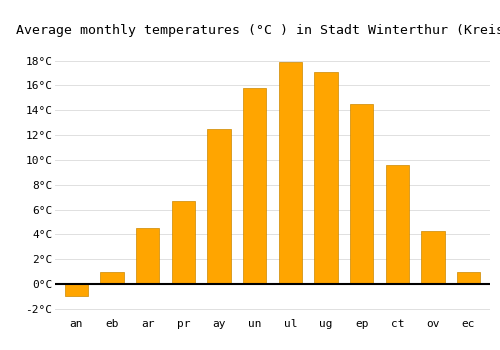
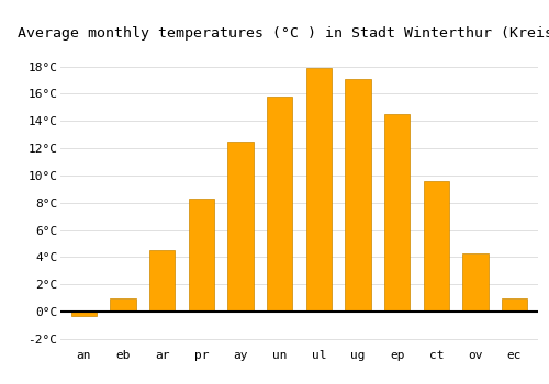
an: -1.0°C -> -0.3°C
pr: 6.7°C -> 8.3°C
